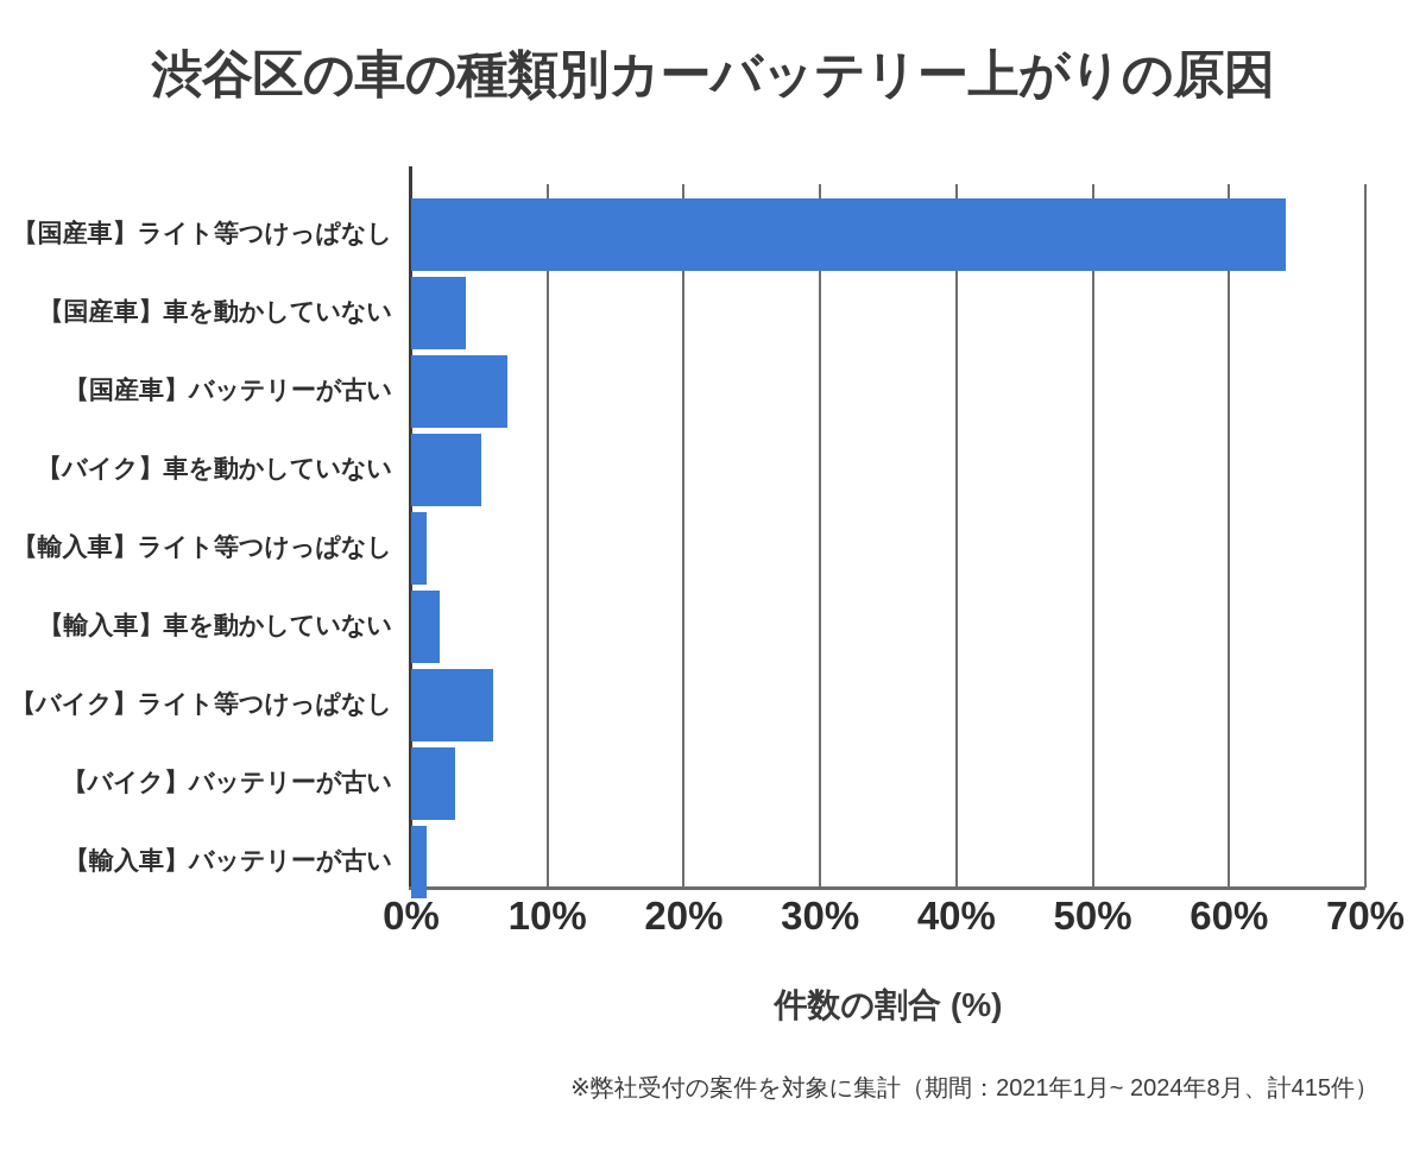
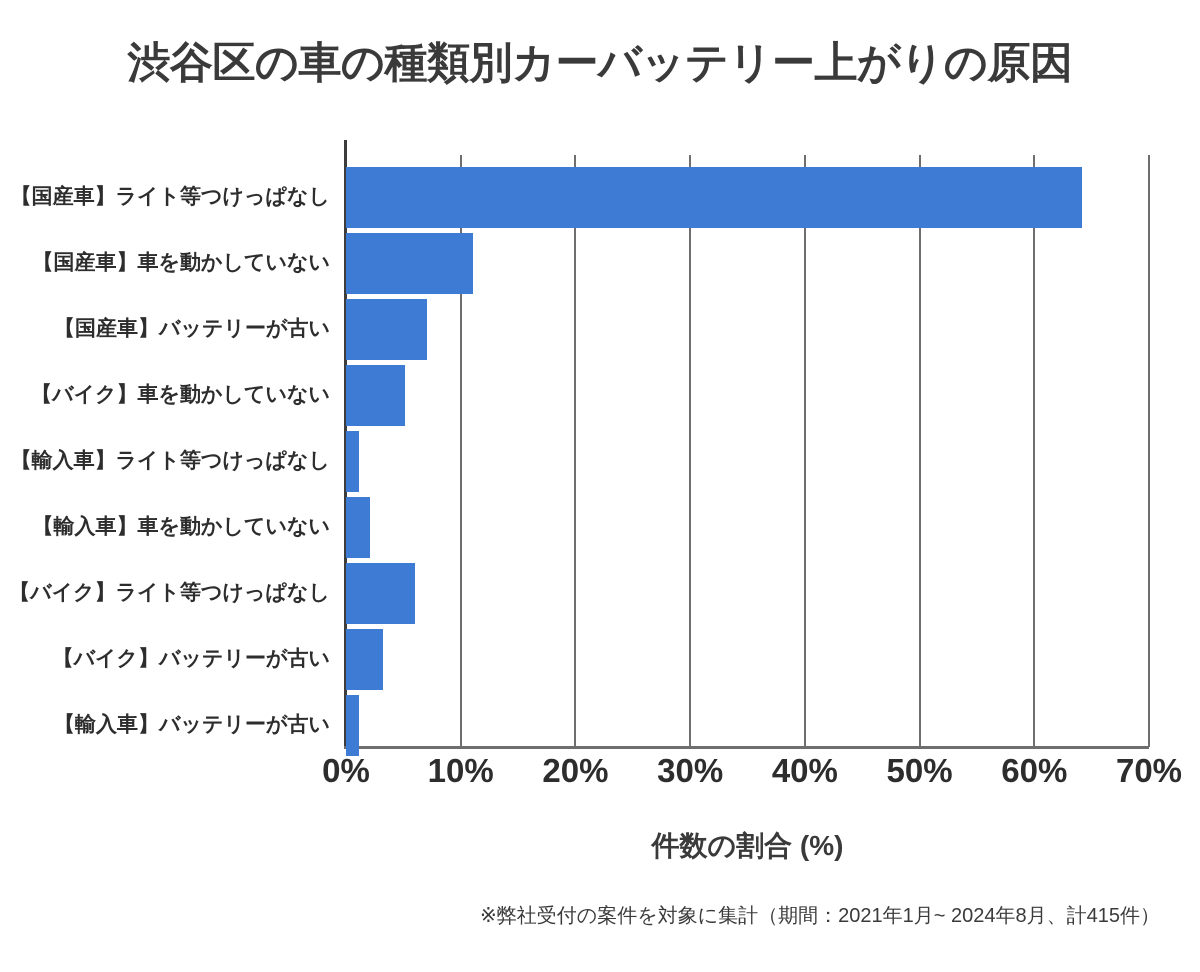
【国産車】車を動かしていない: 4.0% -> 11.1%
